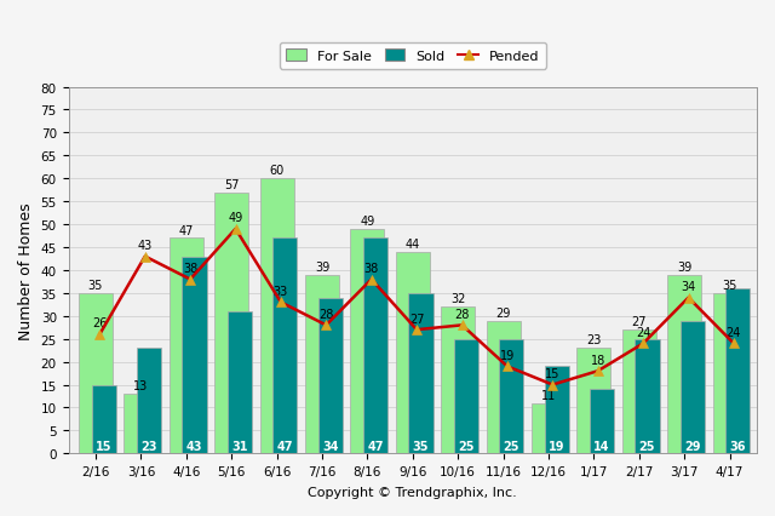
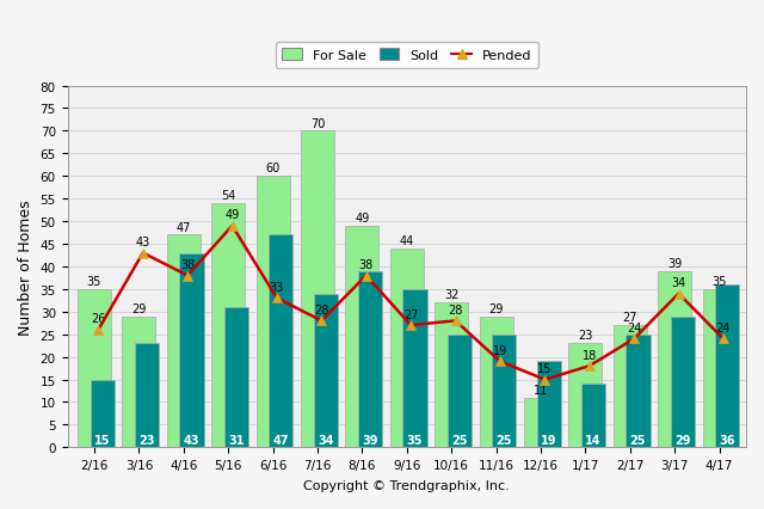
For Sale/3/16: 13 -> 29
For Sale/5/16: 57 -> 54
For Sale/7/16: 39 -> 70
Sold/8/16: 47 -> 39
